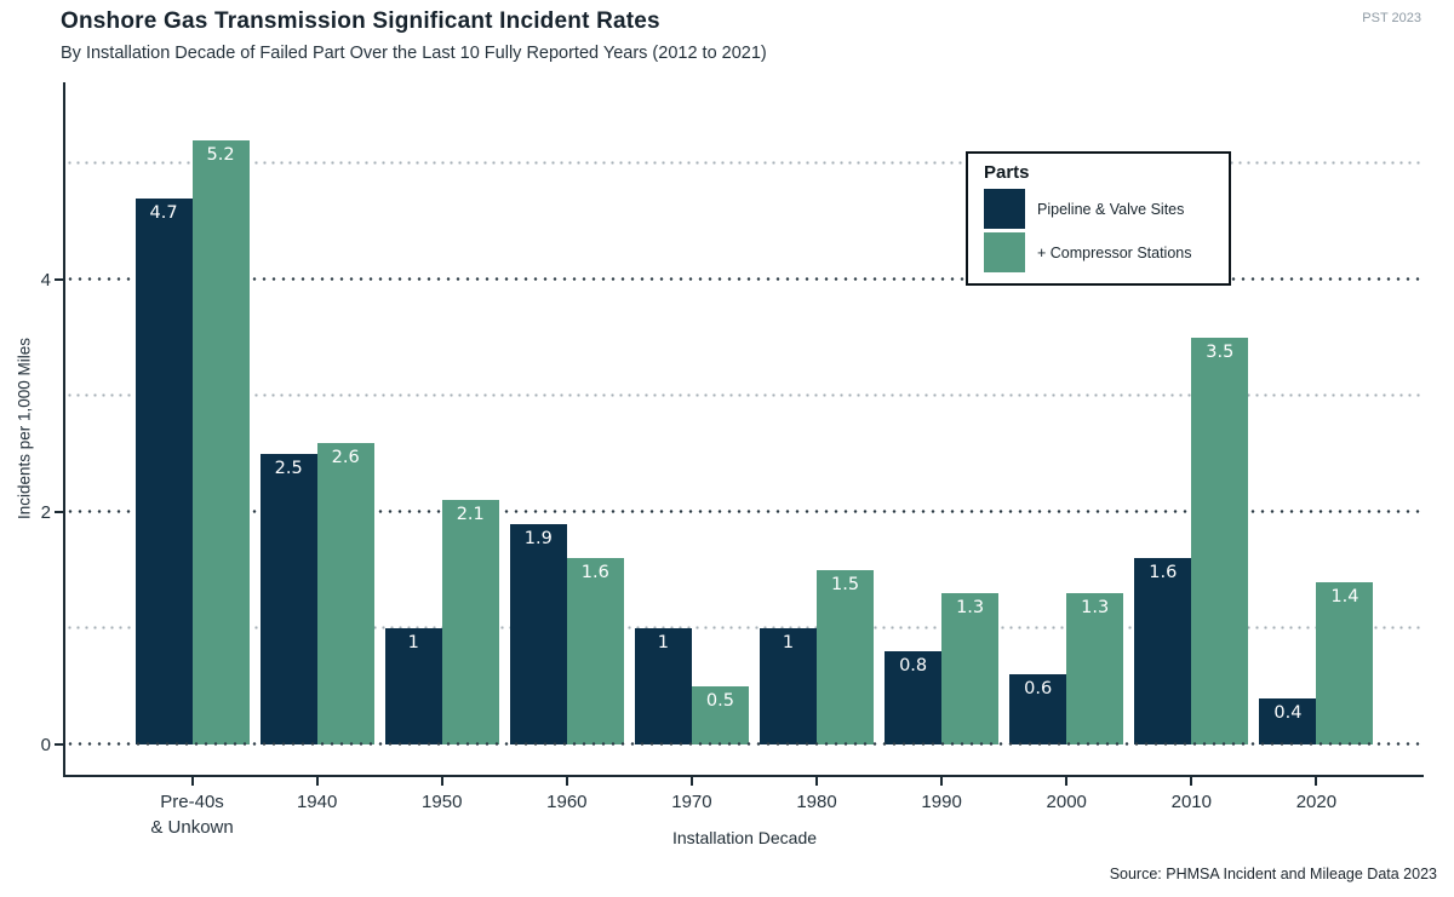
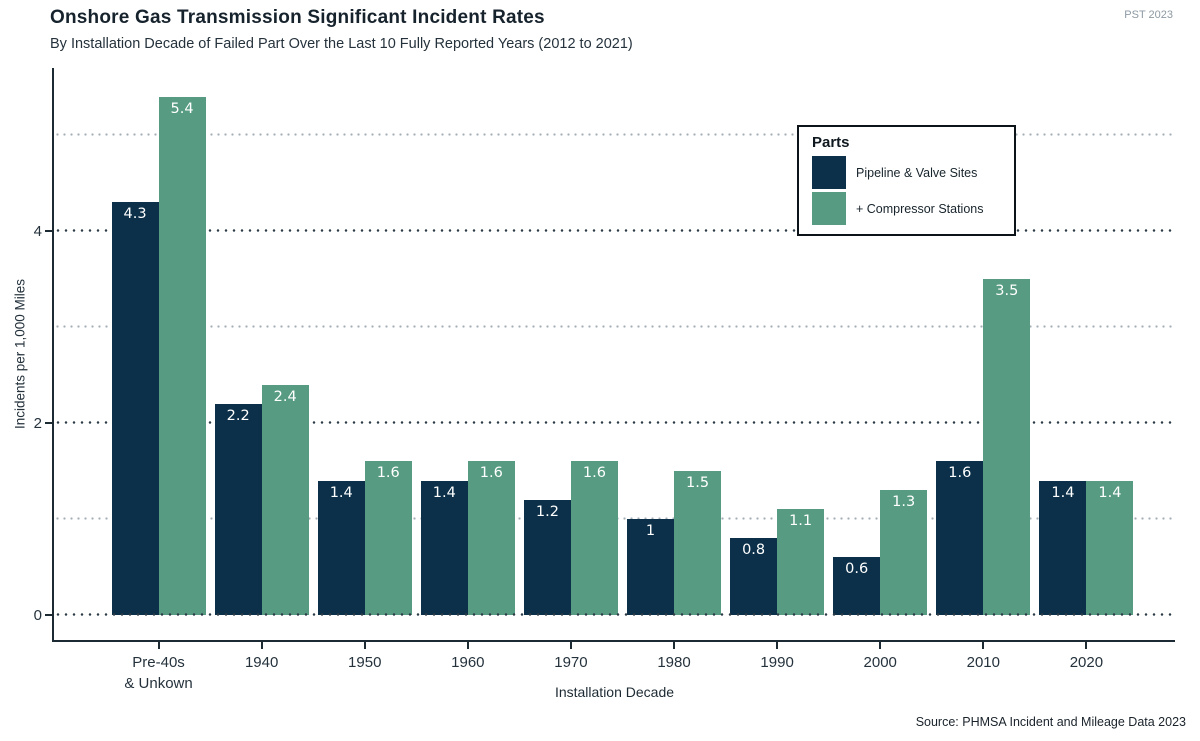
Pipeline & Valve Sites/Pre-40s & Unkown: 4.7 -> 4.3
+ Compressor Stations/Pre-40s & Unkown: 5.2 -> 5.4
Pipeline & Valve Sites/1940: 2.5 -> 2.2
+ Compressor Stations/1940: 2.6 -> 2.4
Pipeline & Valve Sites/1950: 1 -> 1.4
+ Compressor Stations/1950: 2.1 -> 1.6
Pipeline & Valve Sites/1960: 1.9 -> 1.4
Pipeline & Valve Sites/1970: 1 -> 1.2
+ Compressor Stations/1970: 0.5 -> 1.6
+ Compressor Stations/1990: 1.3 -> 1.1
Pipeline & Valve Sites/2020: 0.4 -> 1.4
